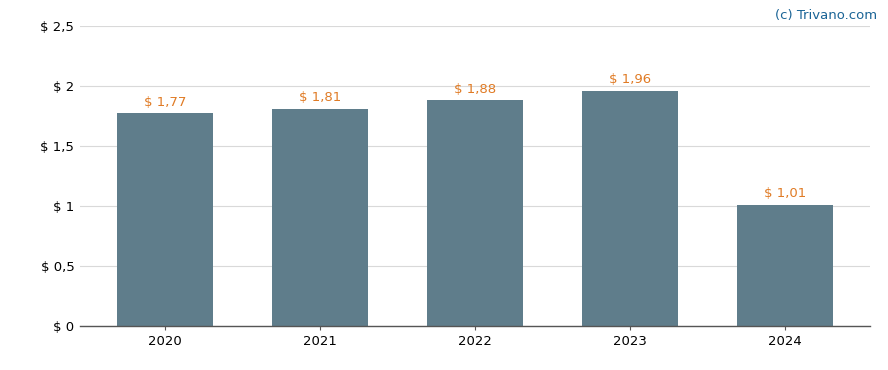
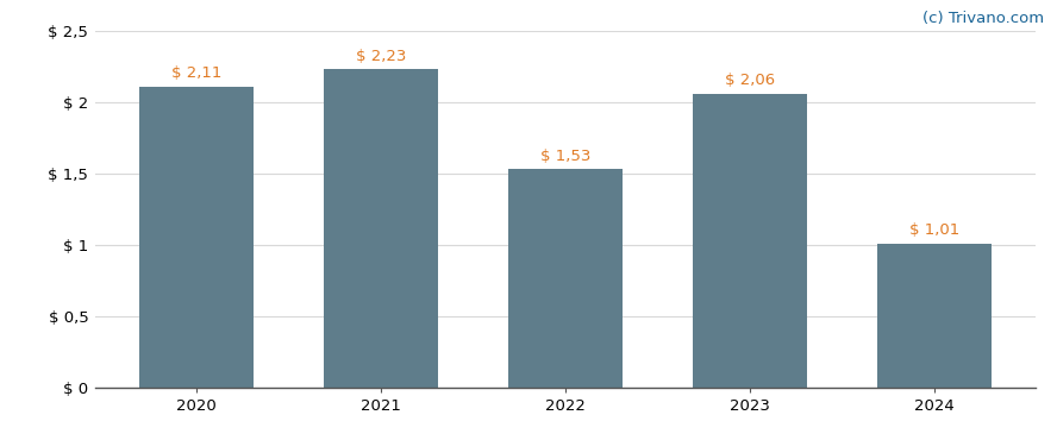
2020: 1,77 -> 2,11
2021: 1,81 -> 2,23
2022: 1,88 -> 1,53
2023: 1,96 -> 2,06
